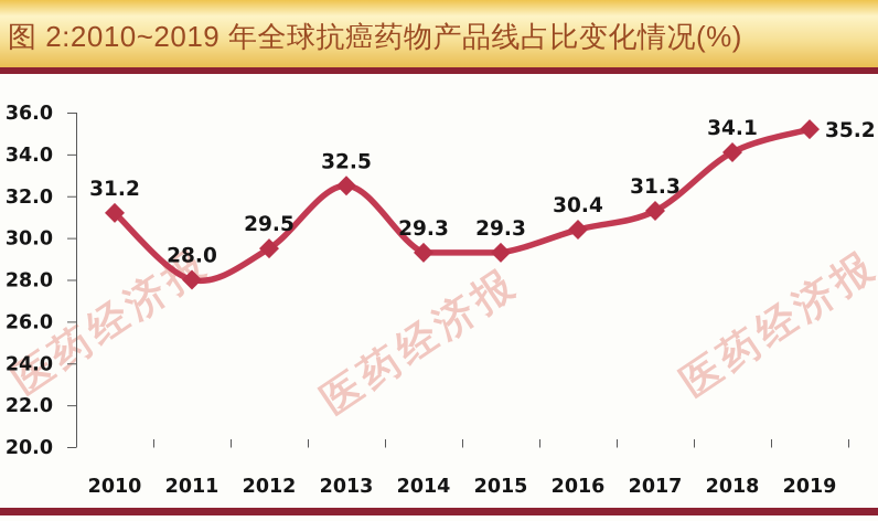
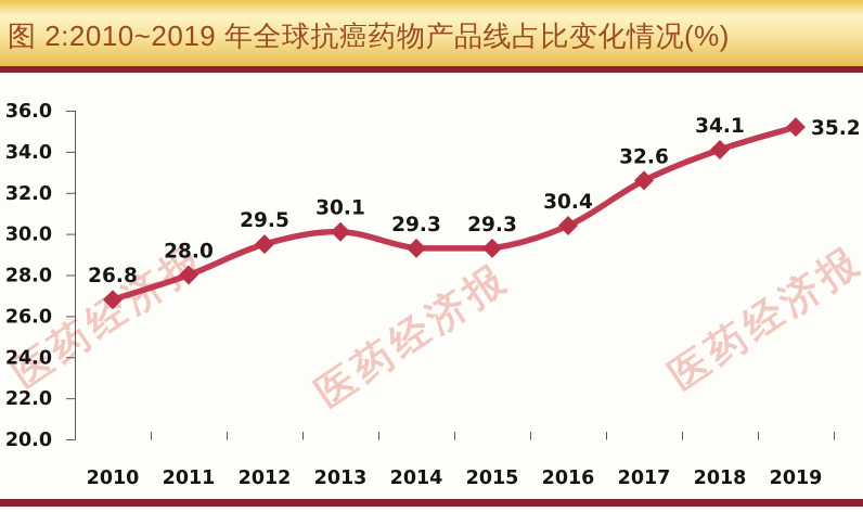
2010: 31.2 -> 26.8
2013: 32.5 -> 30.1
2017: 31.3 -> 32.6
